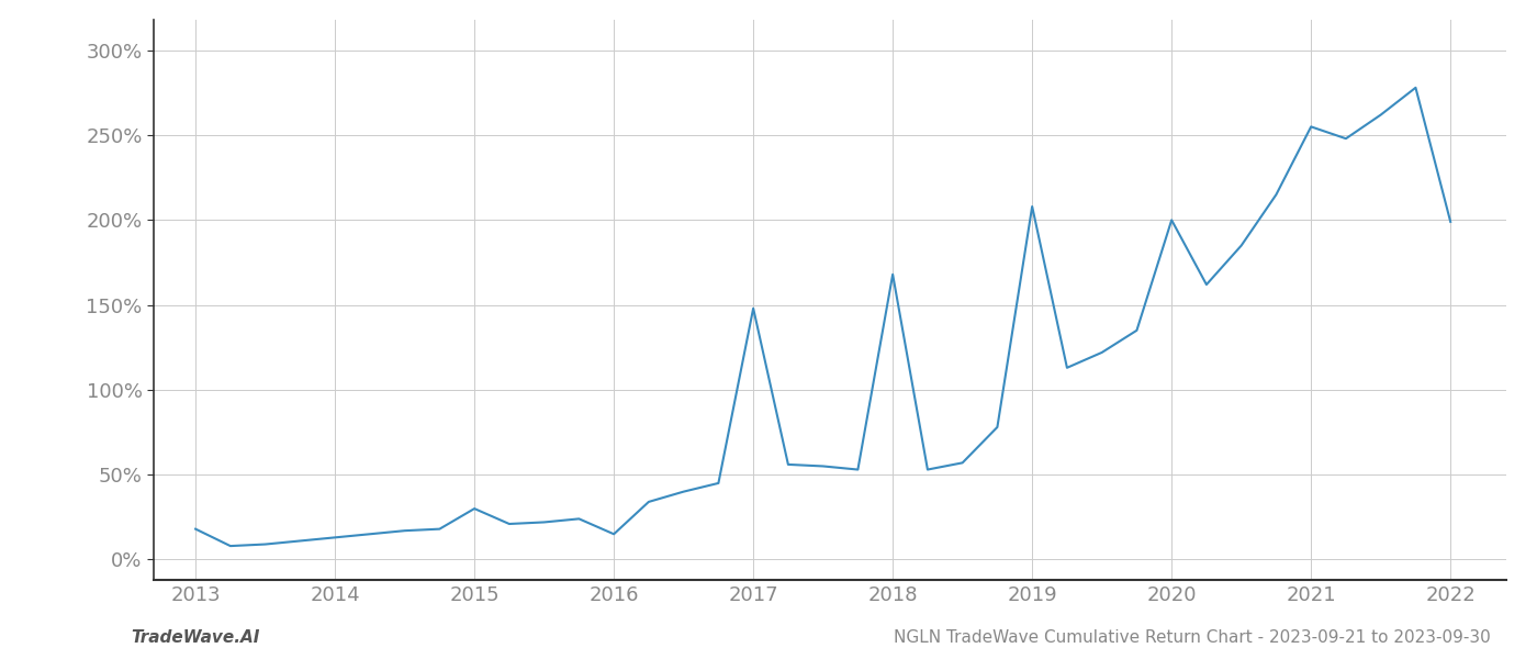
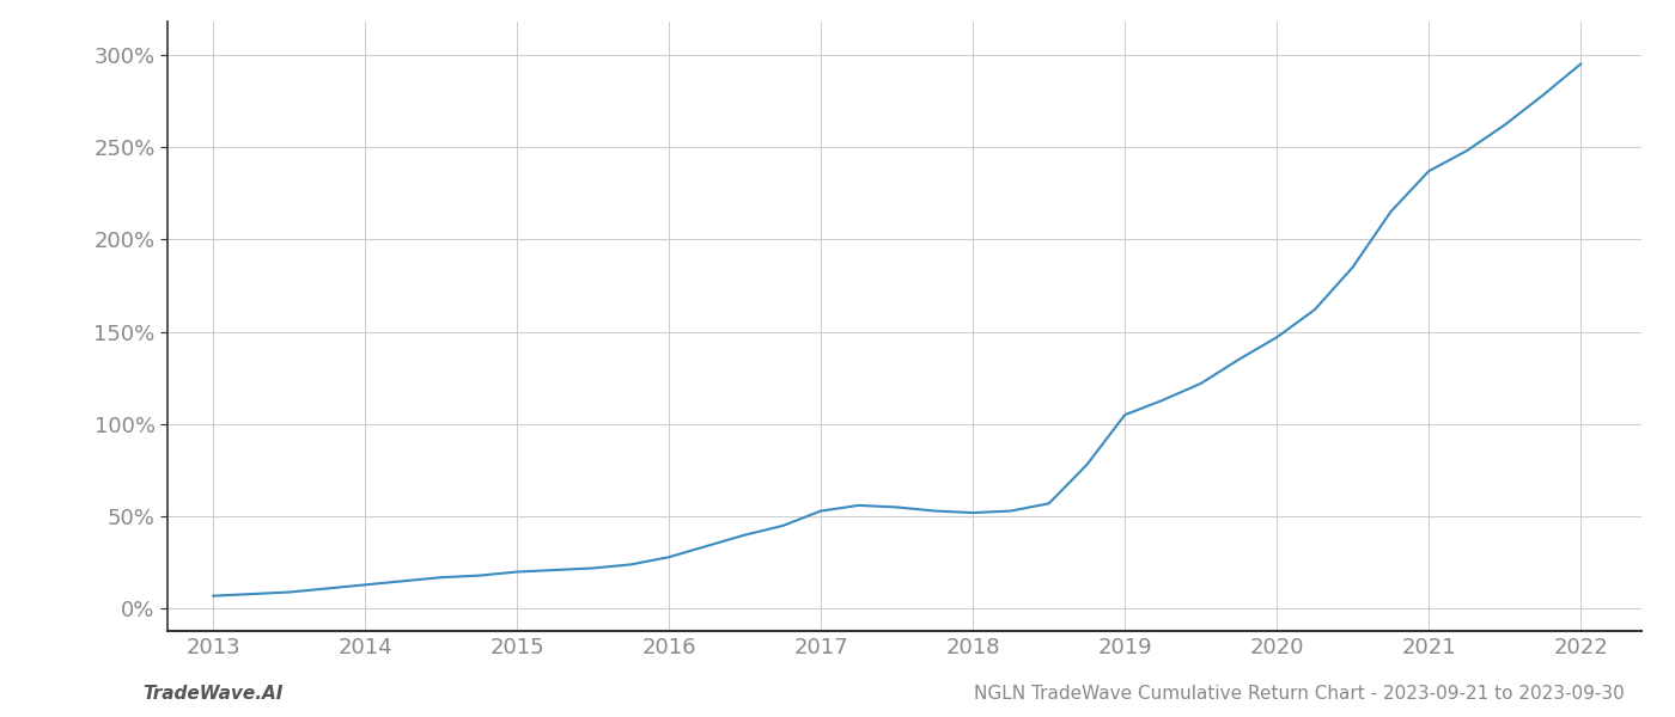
2013: 18% -> 7%
2015: 30% -> 20%
2016: 15% -> 28%
2017: 148% -> 53%
2018: 168% -> 52%
2019: 208% -> 105%
2020: 200% -> 147%
2021: 255% -> 237%
2022: 199% -> 295%
